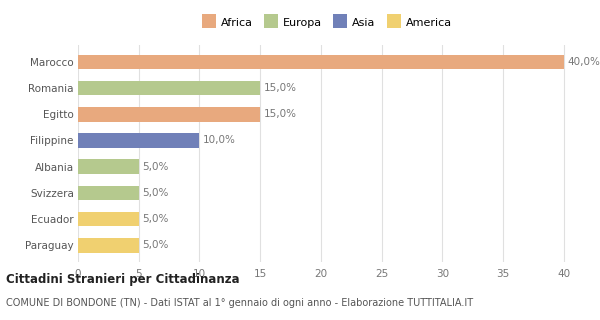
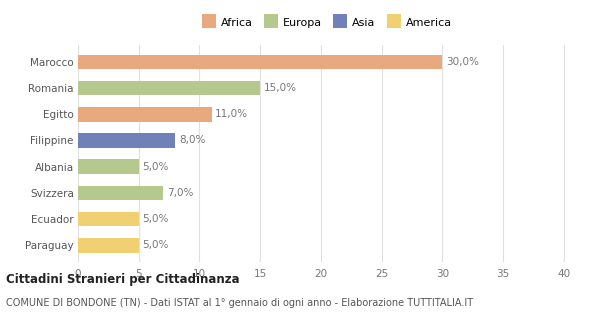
Marocco: 40,0% -> 30,0%
Egitto: 15,0% -> 11,0%
Filippine: 10,0% -> 8,0%
Svizzera: 5,0% -> 7,0%
